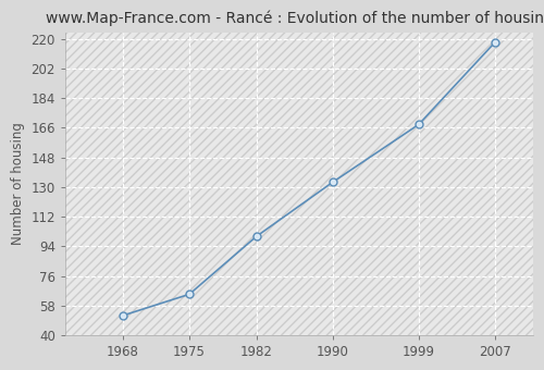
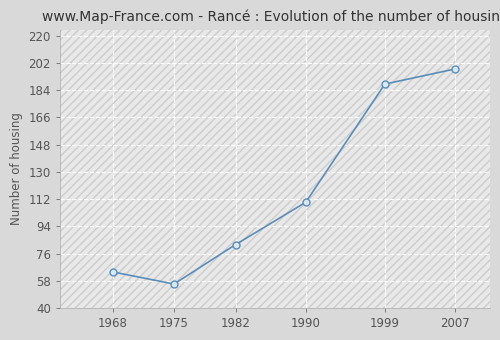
1968: 52 -> 64
1975: 65 -> 56
1982: 100 -> 82
1990: 133 -> 110
1999: 168 -> 188
2007: 218 -> 198
